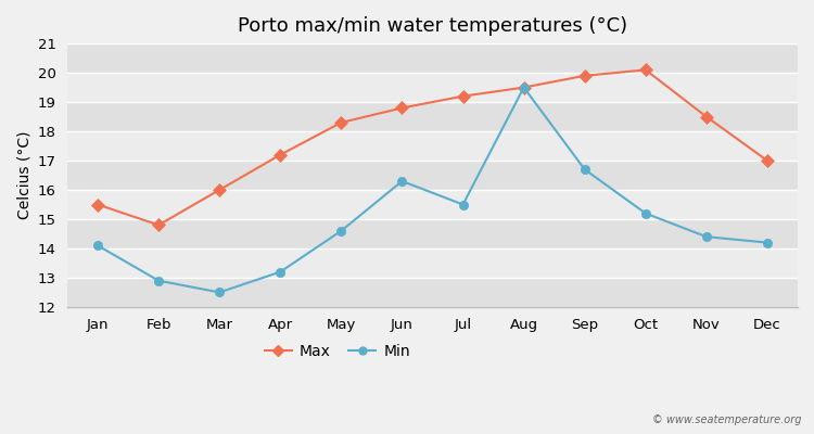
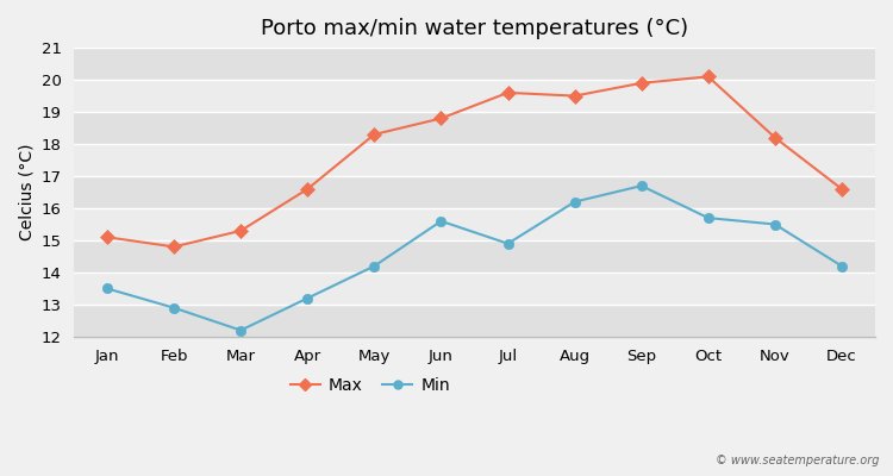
Max/Jan: 15.5 -> 15.1
Min/Jan: 14.1 -> 13.5
Max/Mar: 16.0 -> 15.3
Min/Mar: 12.5 -> 12.2
Max/Apr: 17.2 -> 16.6
Min/May: 14.6 -> 14.2
Min/Jun: 16.3 -> 15.6
Max/Jul: 19.2 -> 19.6
Min/Jul: 15.5 -> 14.9
Min/Aug: 19.5 -> 16.2
Min/Oct: 15.2 -> 15.7
Max/Nov: 18.5 -> 18.2
Min/Nov: 14.4 -> 15.5
Max/Dec: 17.0 -> 16.6
